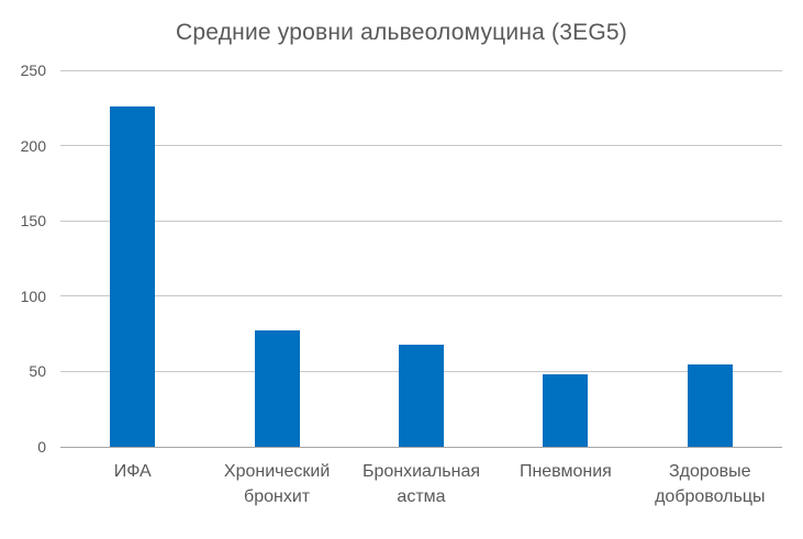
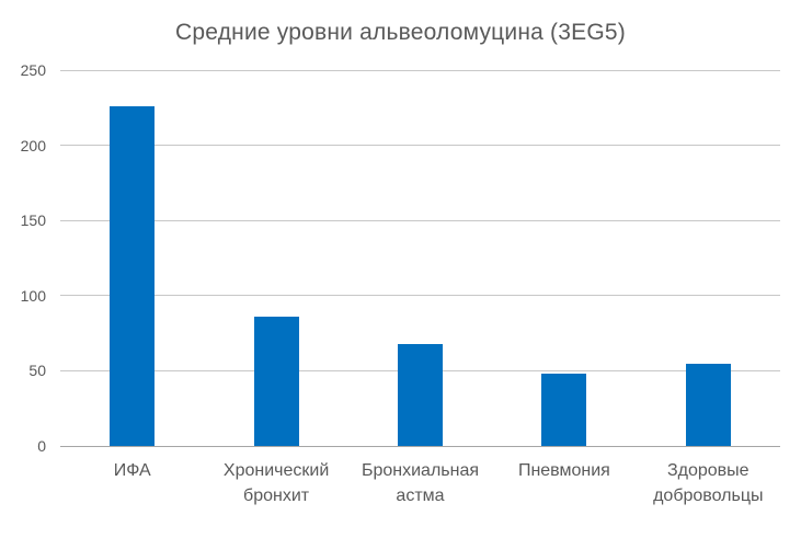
Хронический бронхит: 77 -> 86
